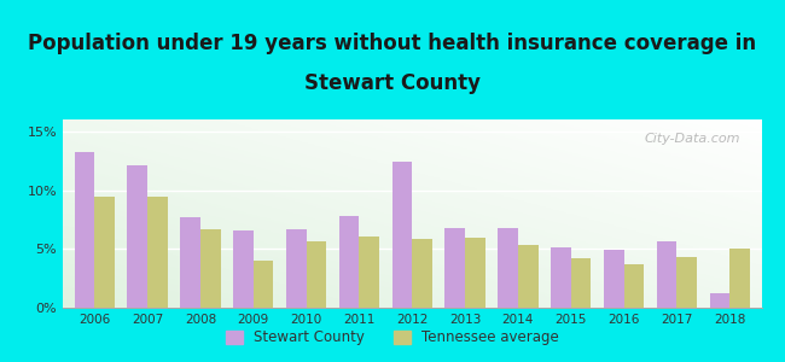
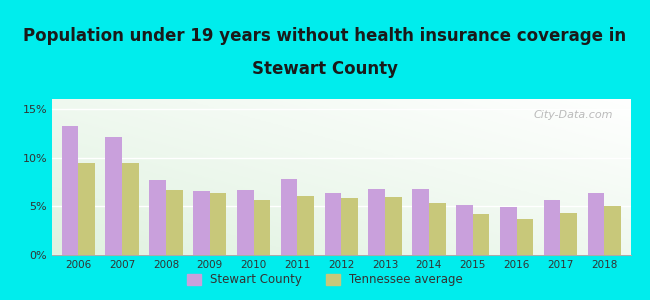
Tennessee average/2009: 4.0% -> 6.4%
Stewart County/2012: 12.4% -> 6.4%
Stewart County/2018: 1.2% -> 6.4%
